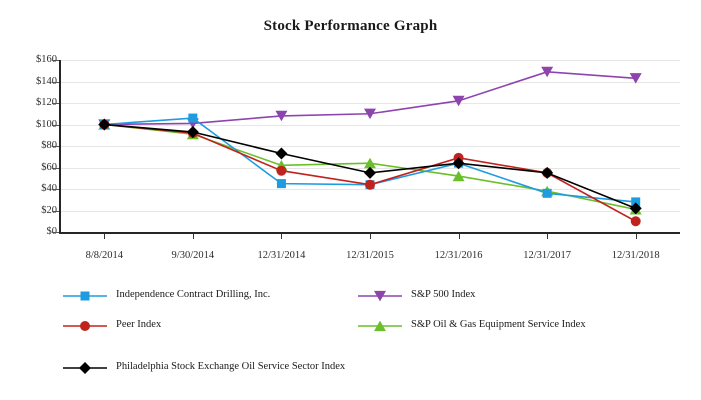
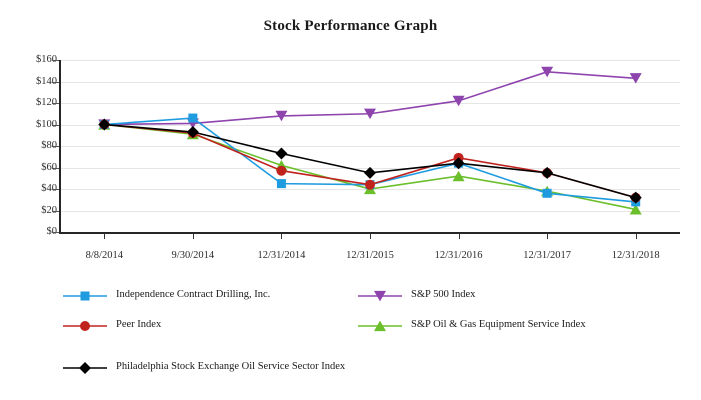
S&P Oil & Gas Equipment Service Index/12/31/2015: $64 -> $40
Peer Index/12/31/2018: $10 -> $32
Philadelphia Stock Exchange Oil Service Sector Index/12/31/2018: $22 -> $32
